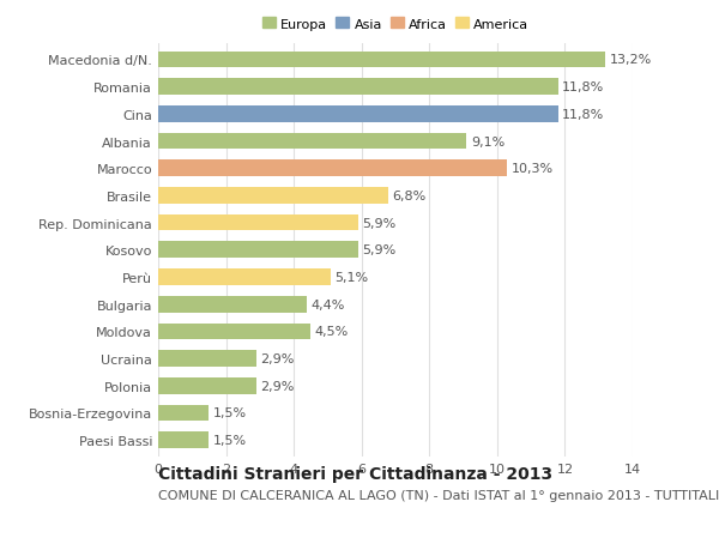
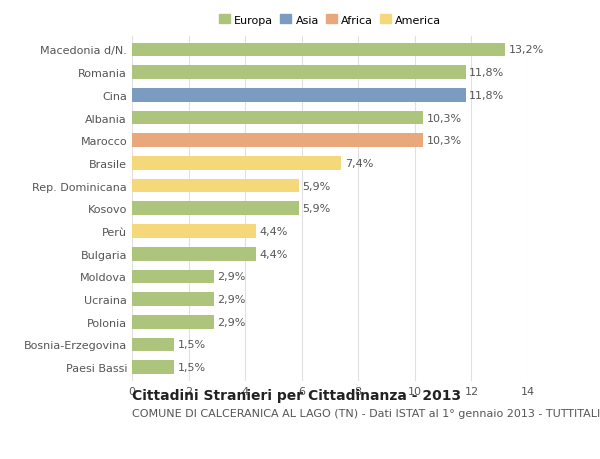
Albania: 9,1% -> 10,3%
Brasile: 6,8% -> 7,4%
Perù: 5,1% -> 4,4%
Moldova: 4,5% -> 2,9%
